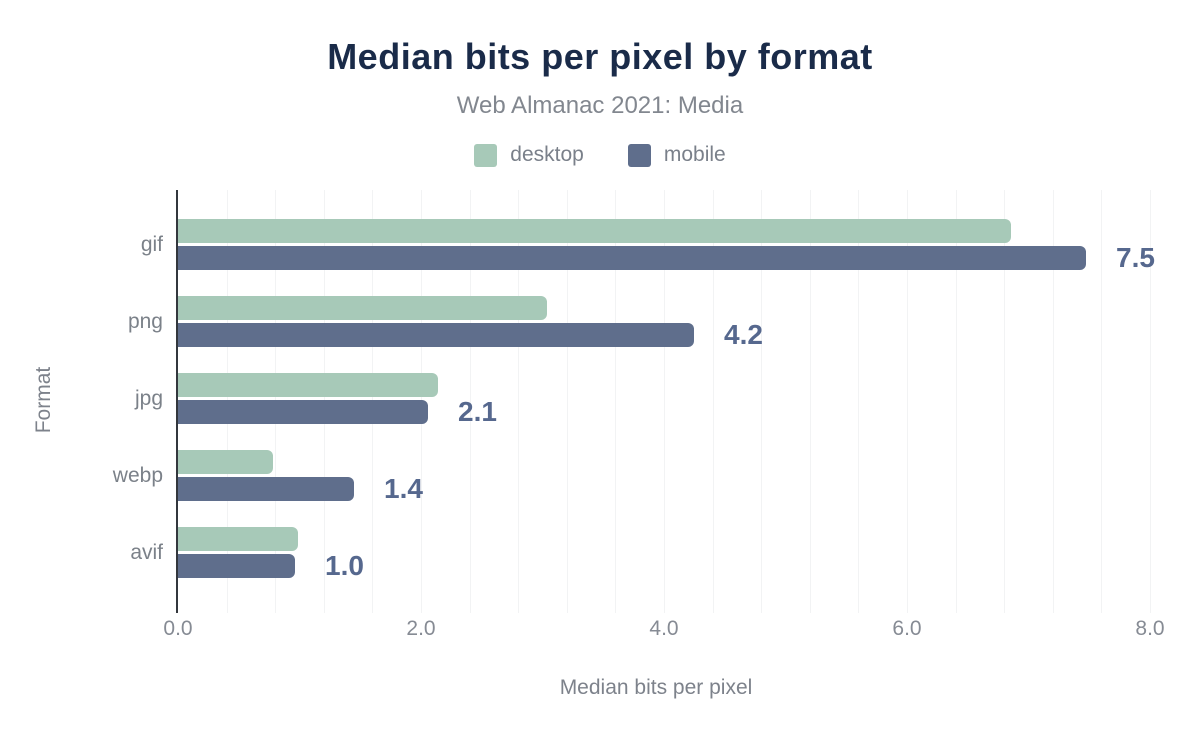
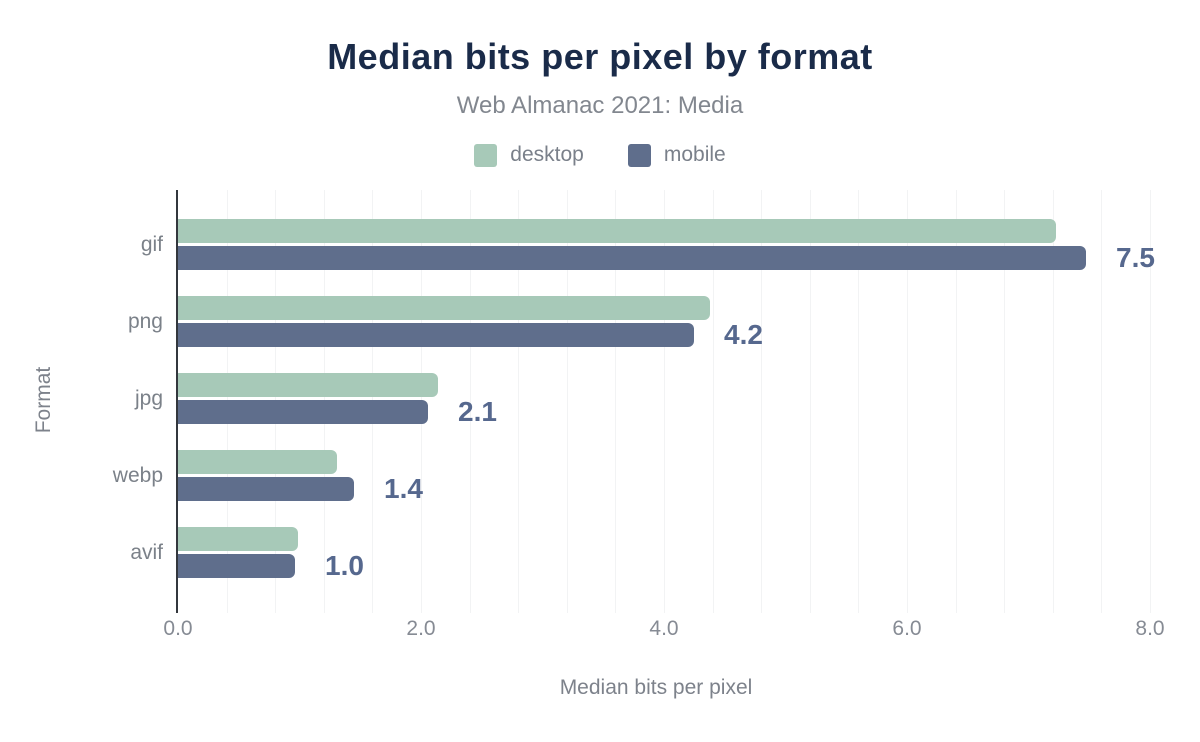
desktop/gif: 6.86 -> 7.23
desktop/png: 3.04 -> 4.38
desktop/webp: 0.78 -> 1.31
